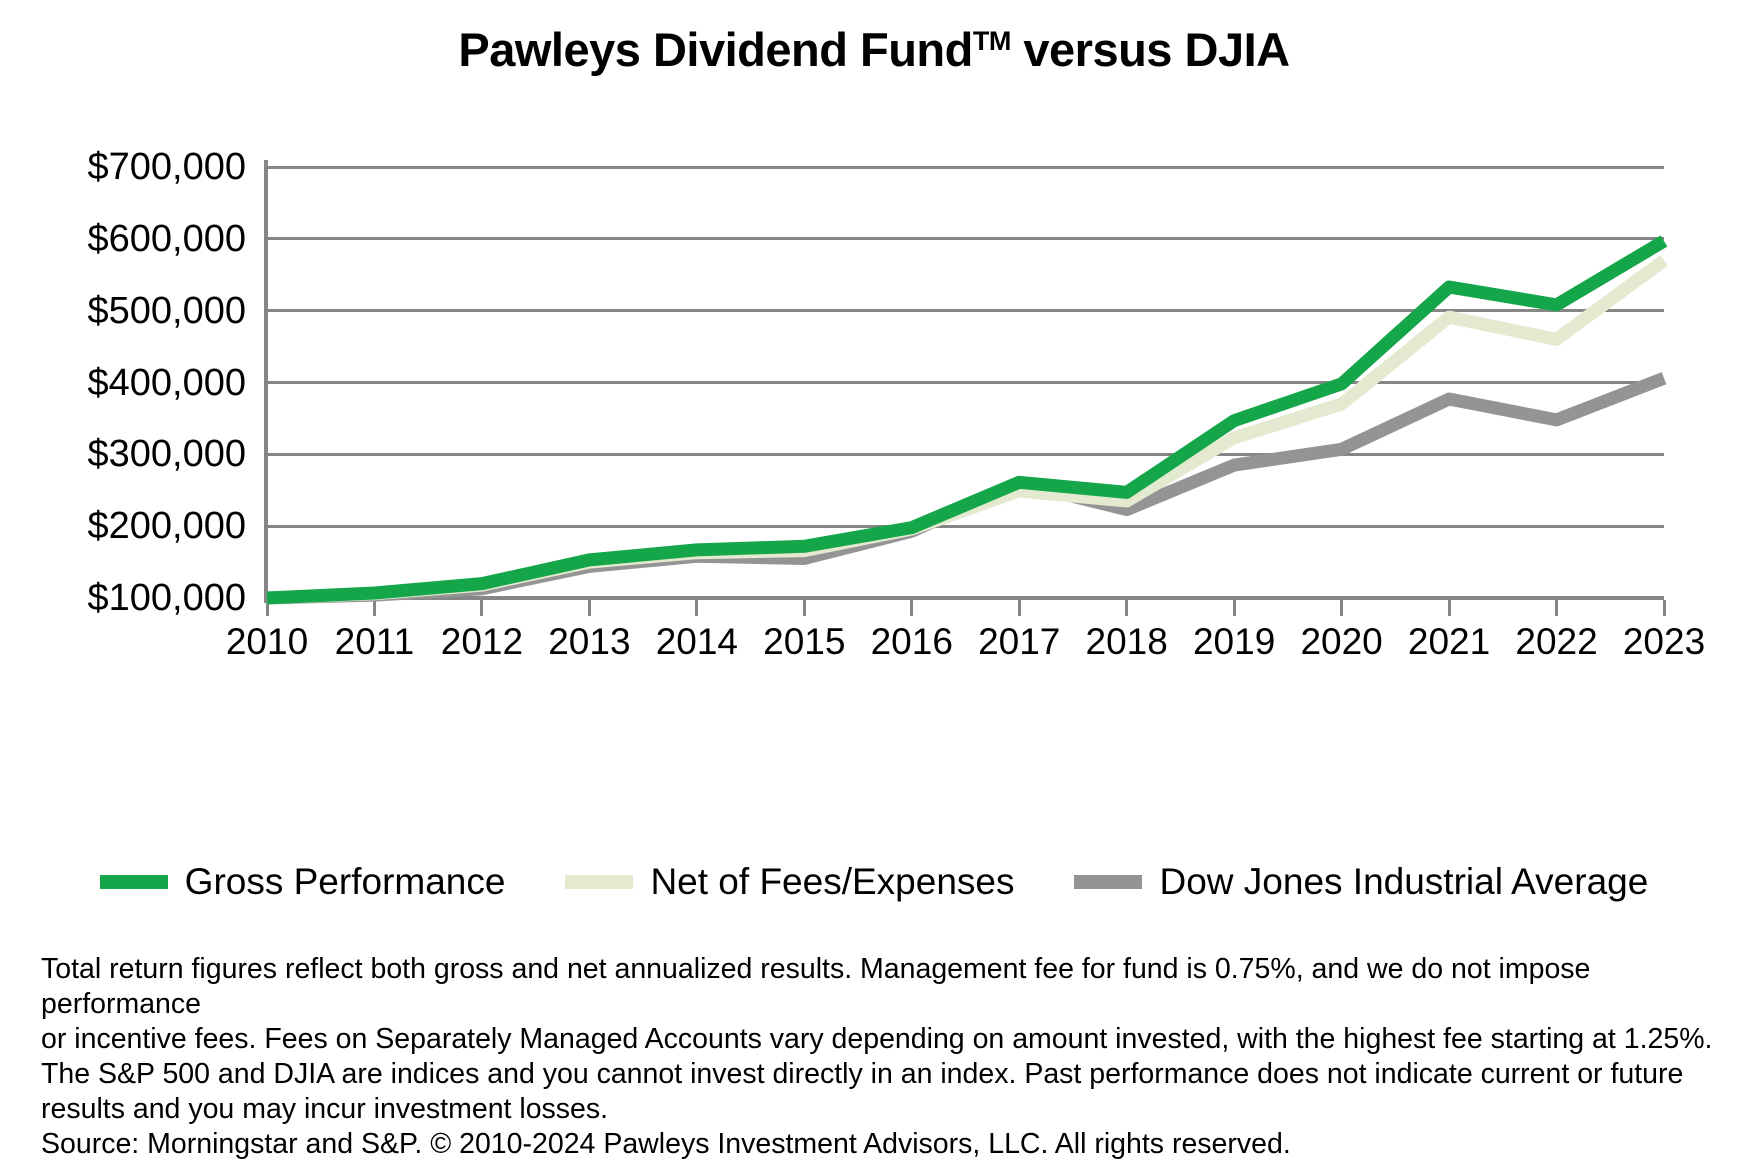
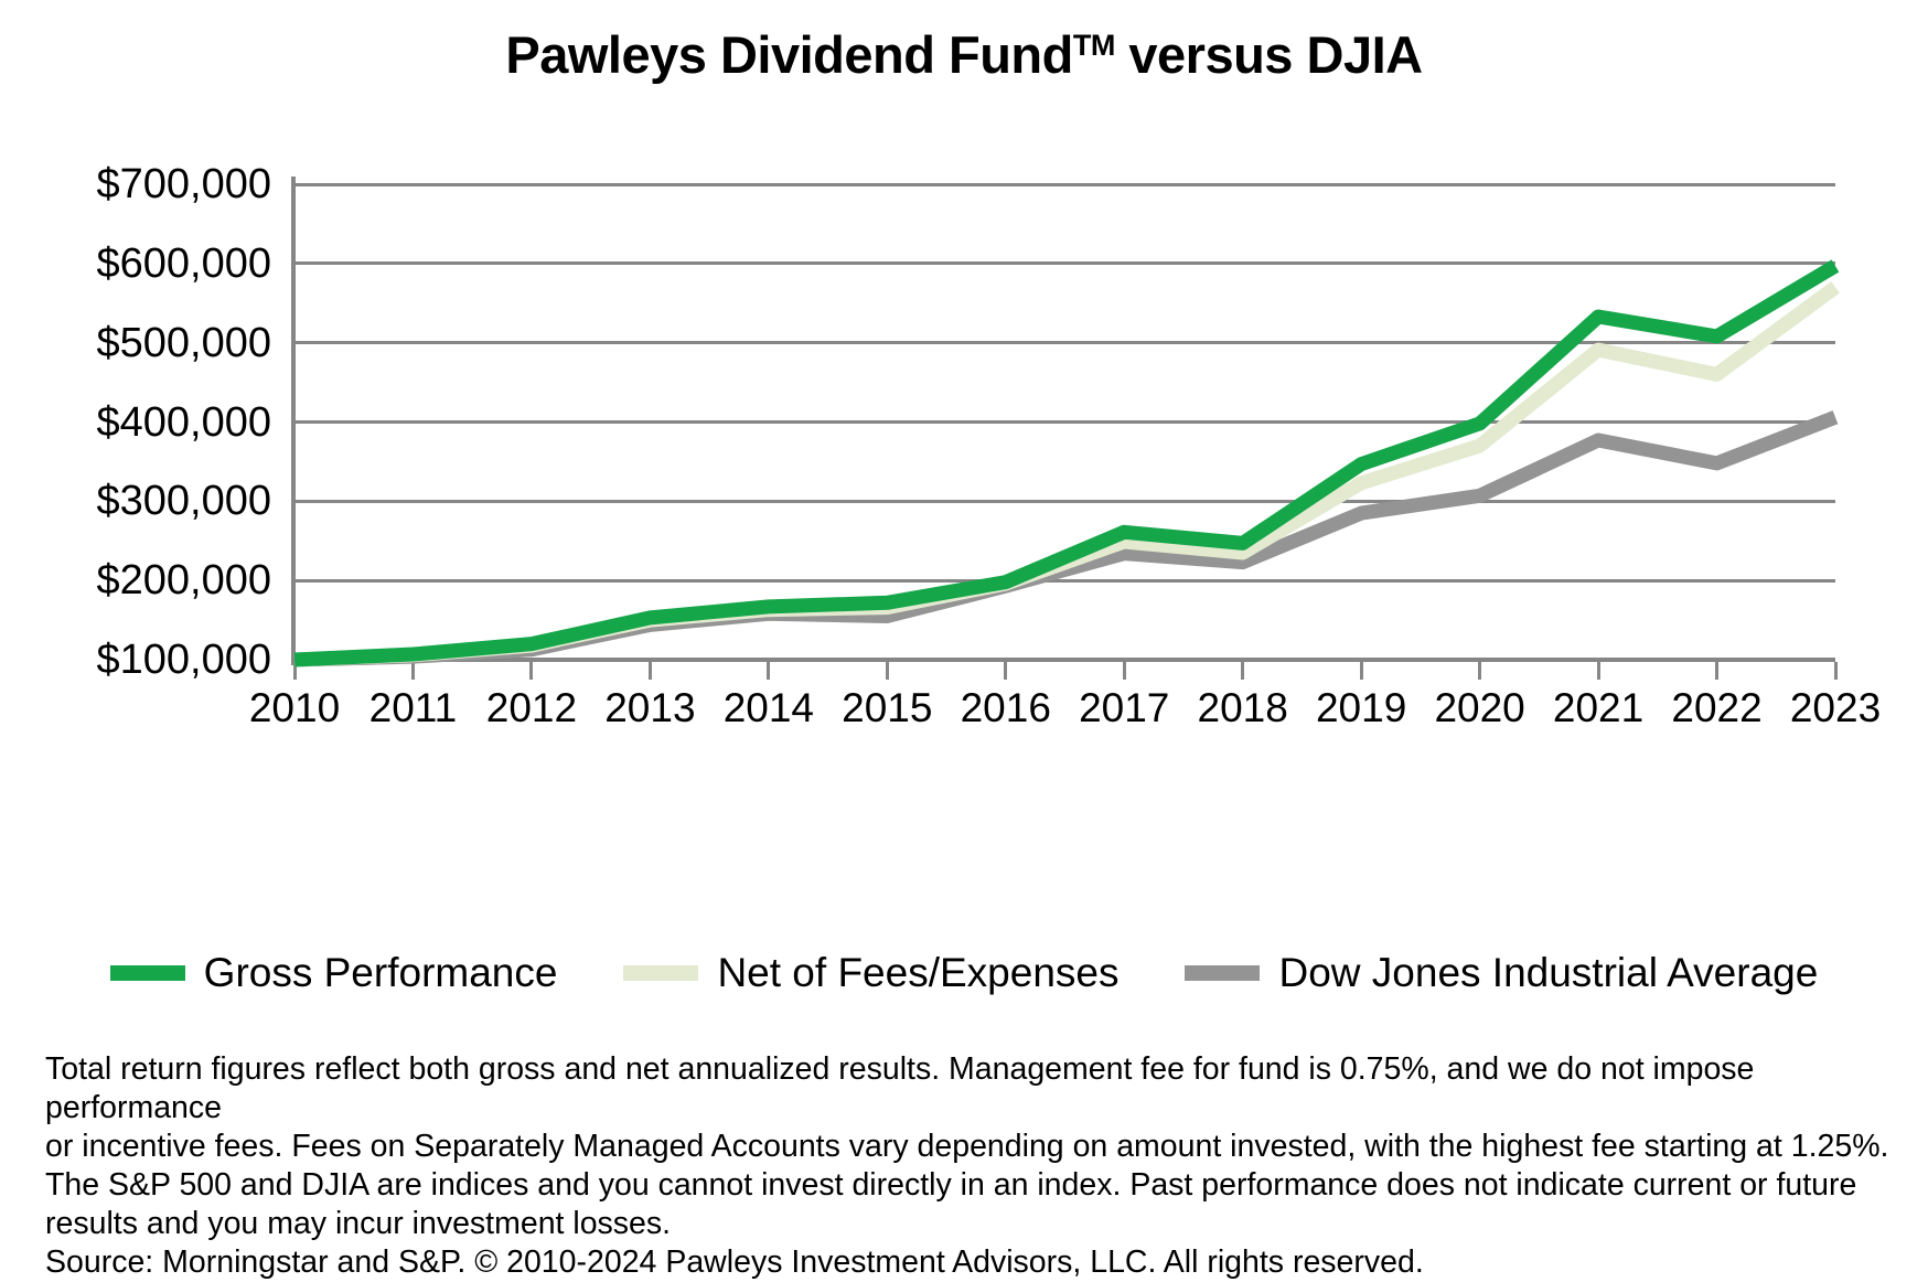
Dow Jones Industrial Average/2017: $260000 -> $230000
